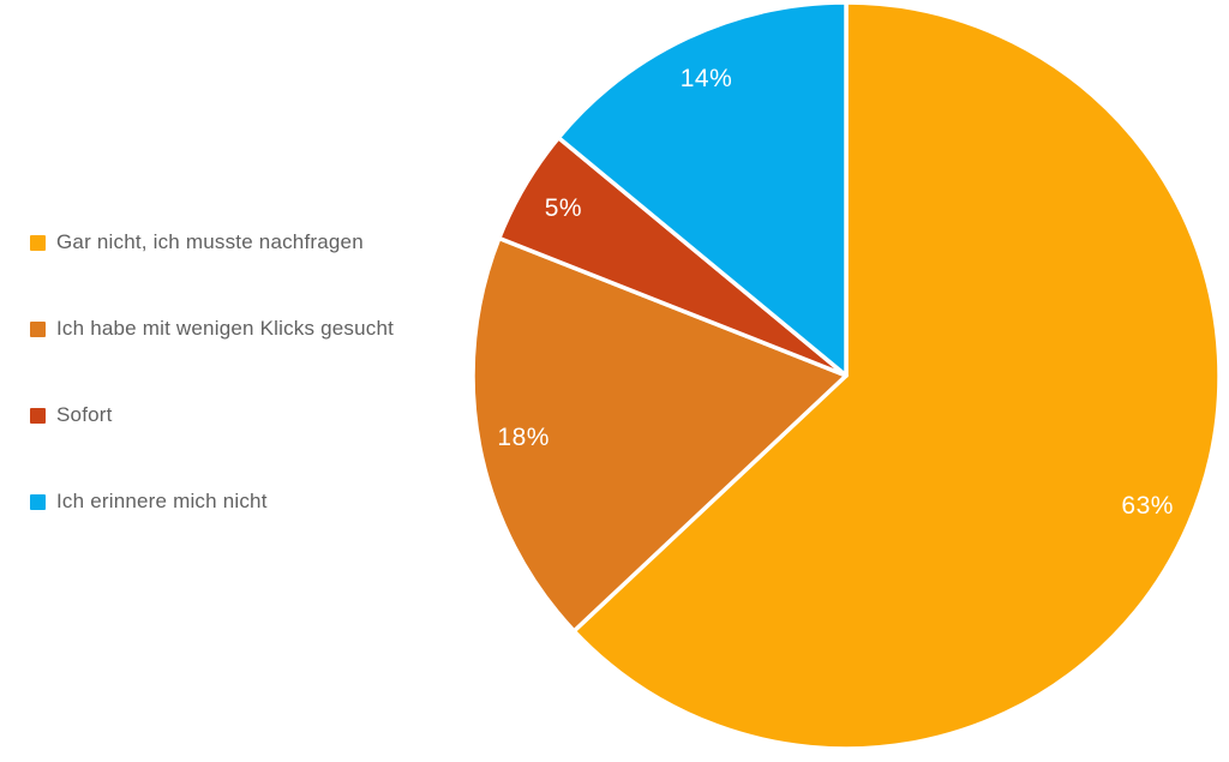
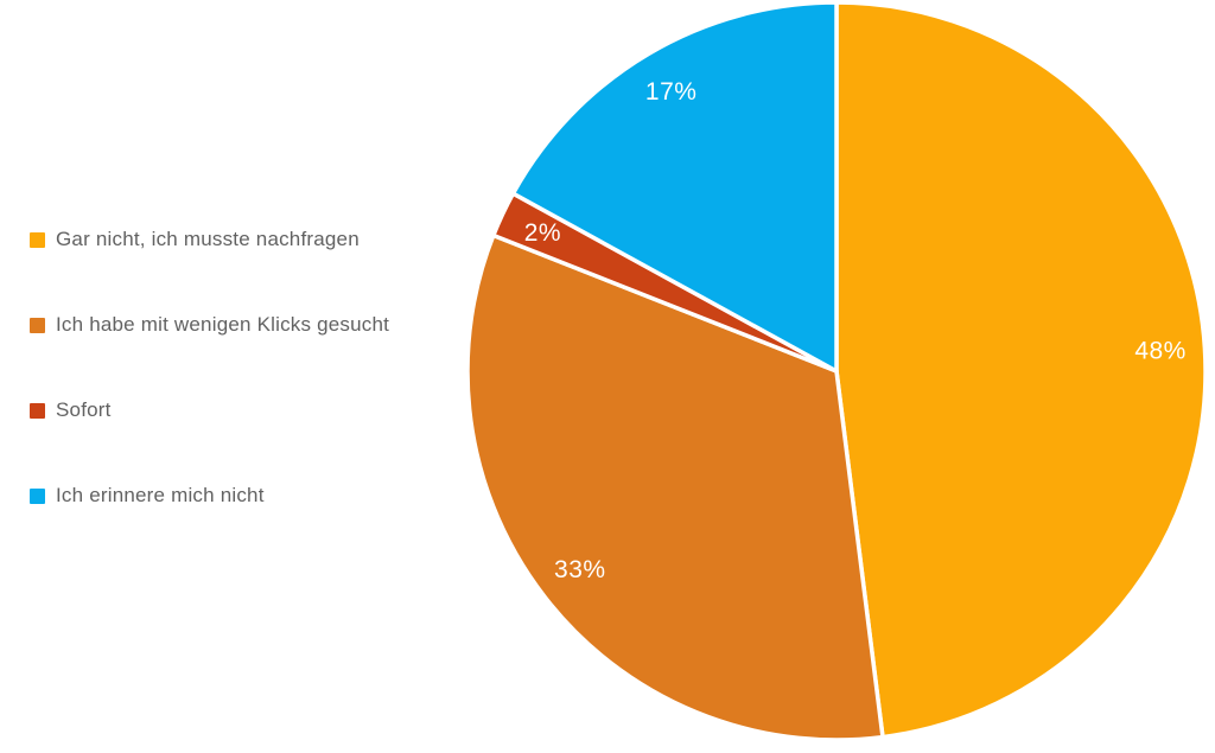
Gar nicht, ich musste nachfragen: 63% -> 48%
Ich habe mit wenigen Klicks gesucht: 18% -> 33%
Sofort: 5% -> 2%
Ich erinnere mich nicht: 14% -> 17%
